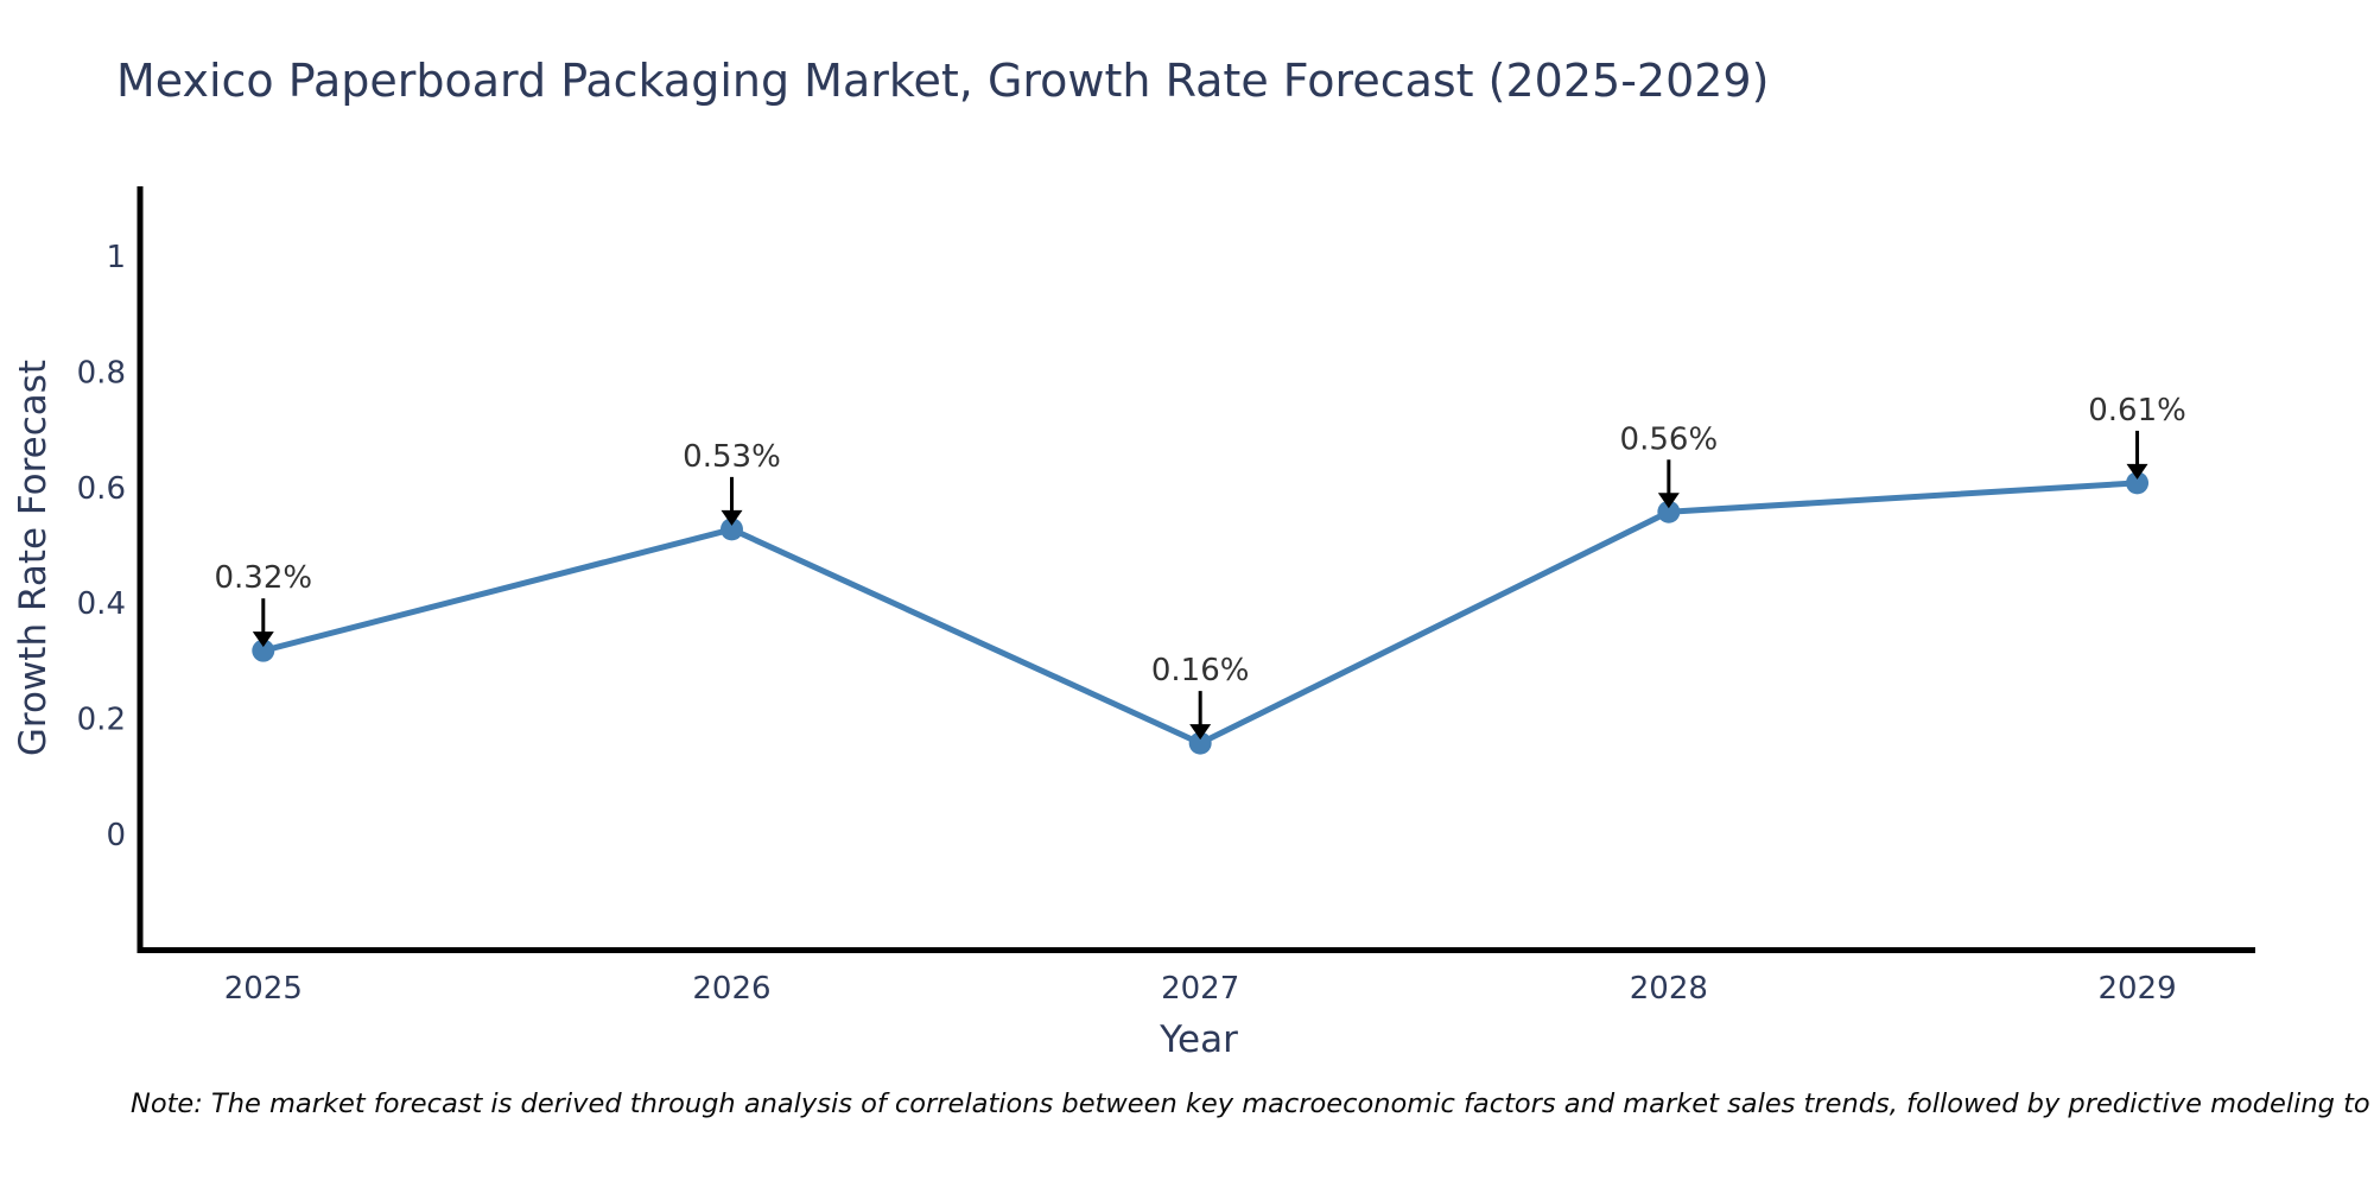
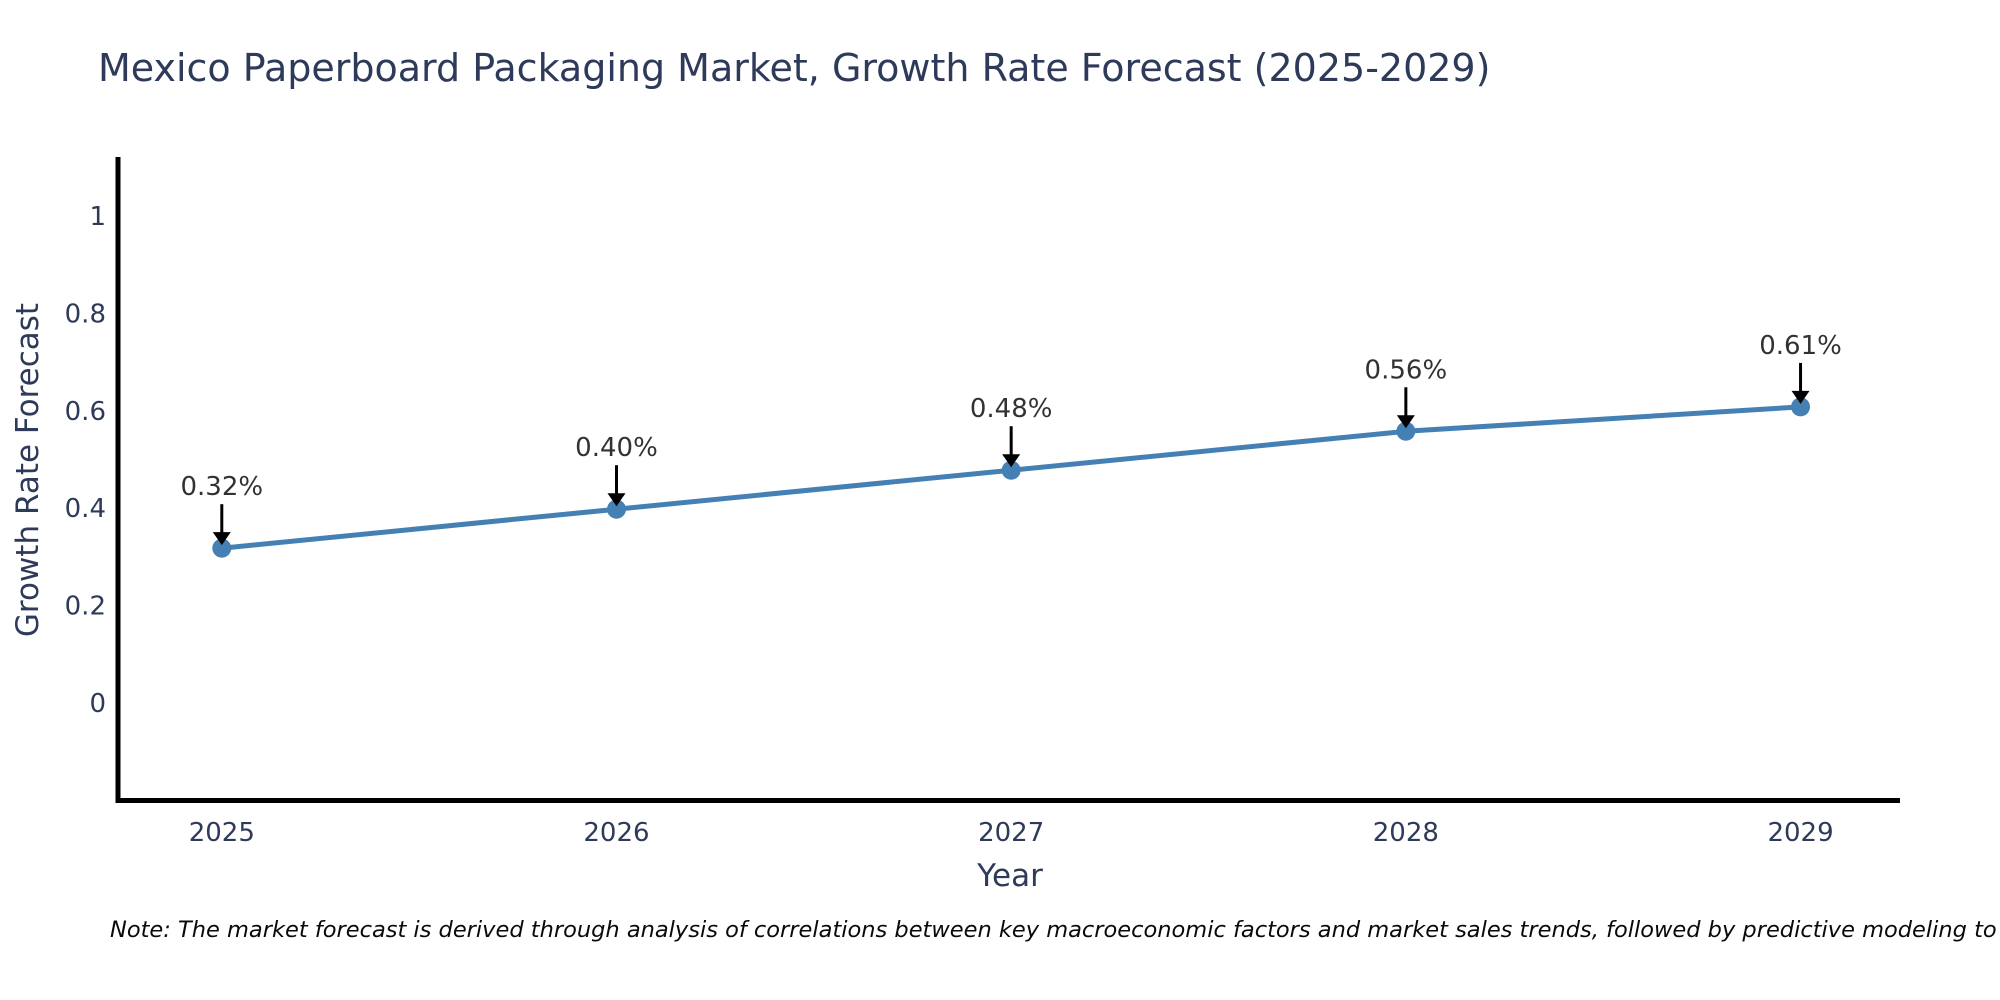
2026: 0.53% -> 0.40%
2027: 0.16% -> 0.48%
